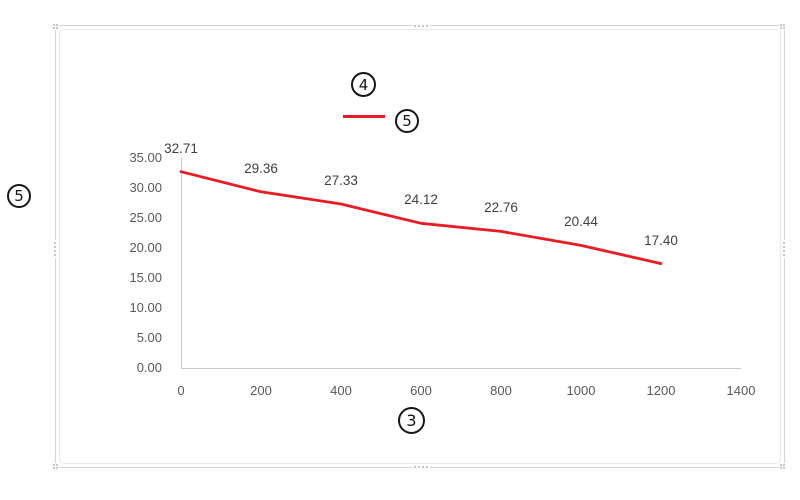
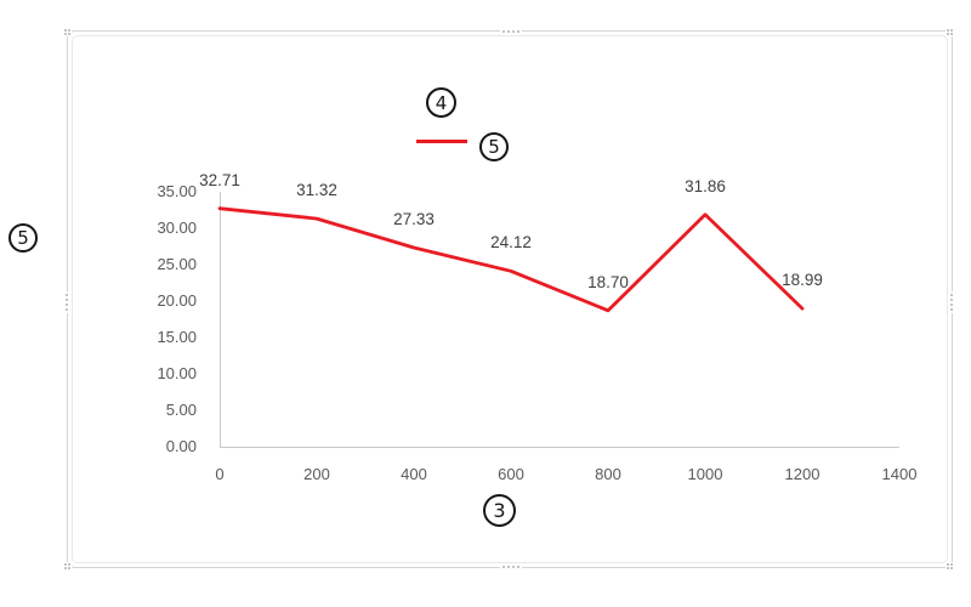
200: 29.36 -> 31.32
800: 22.76 -> 18.70
1000: 20.44 -> 31.86
1200: 17.40 -> 18.99
